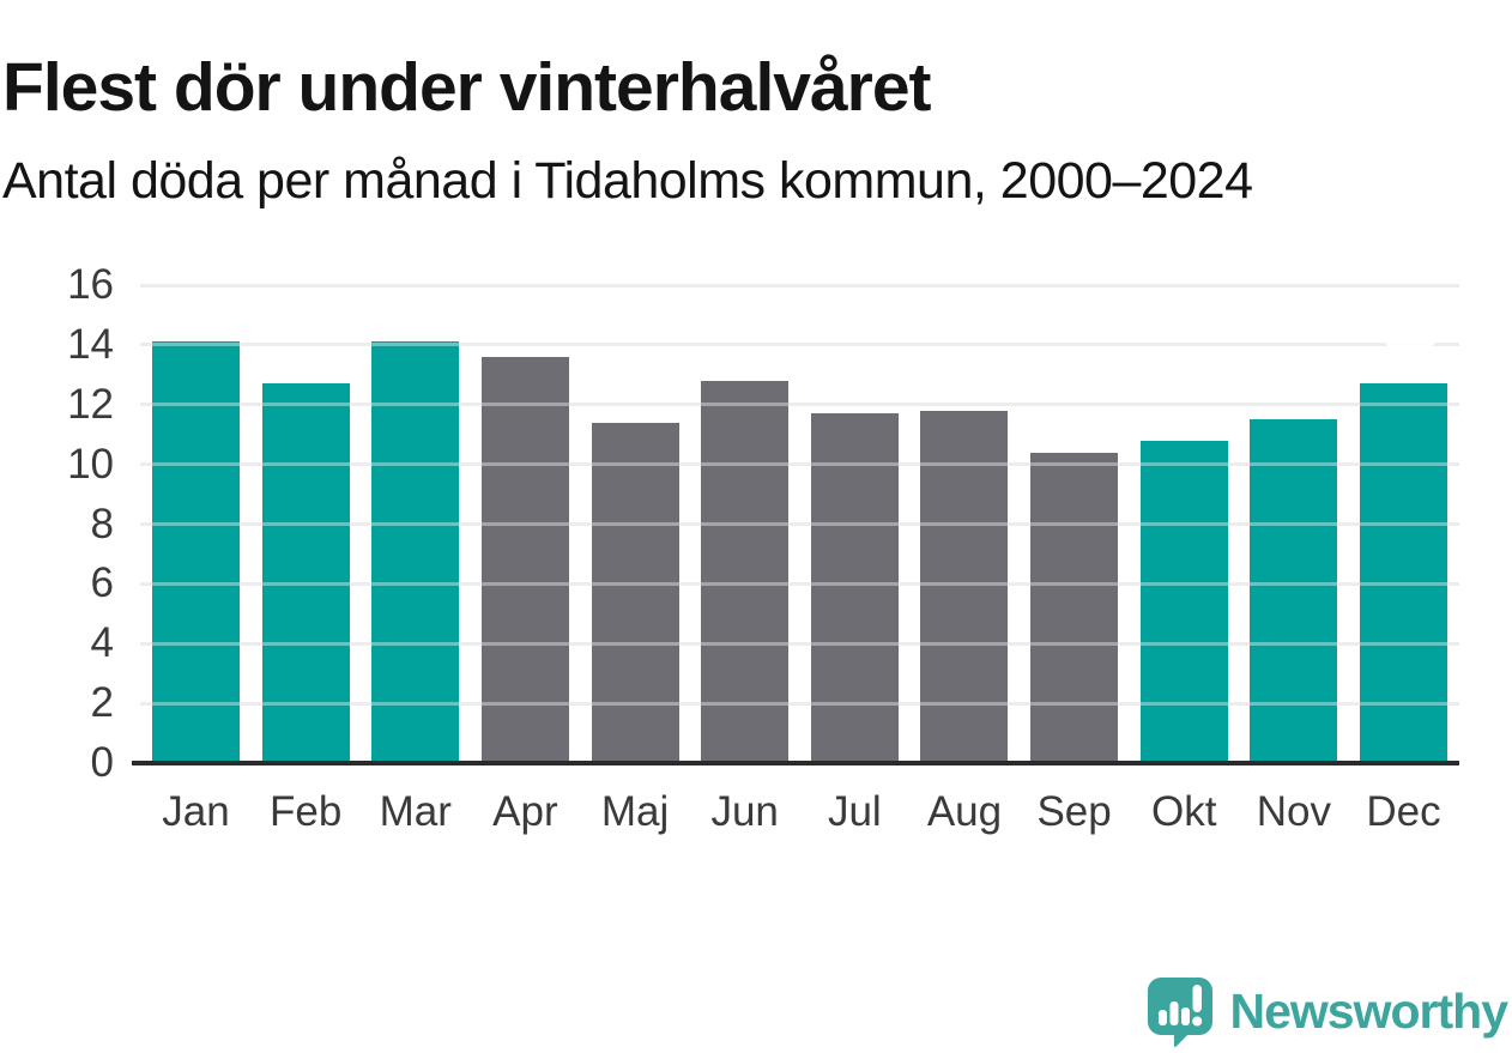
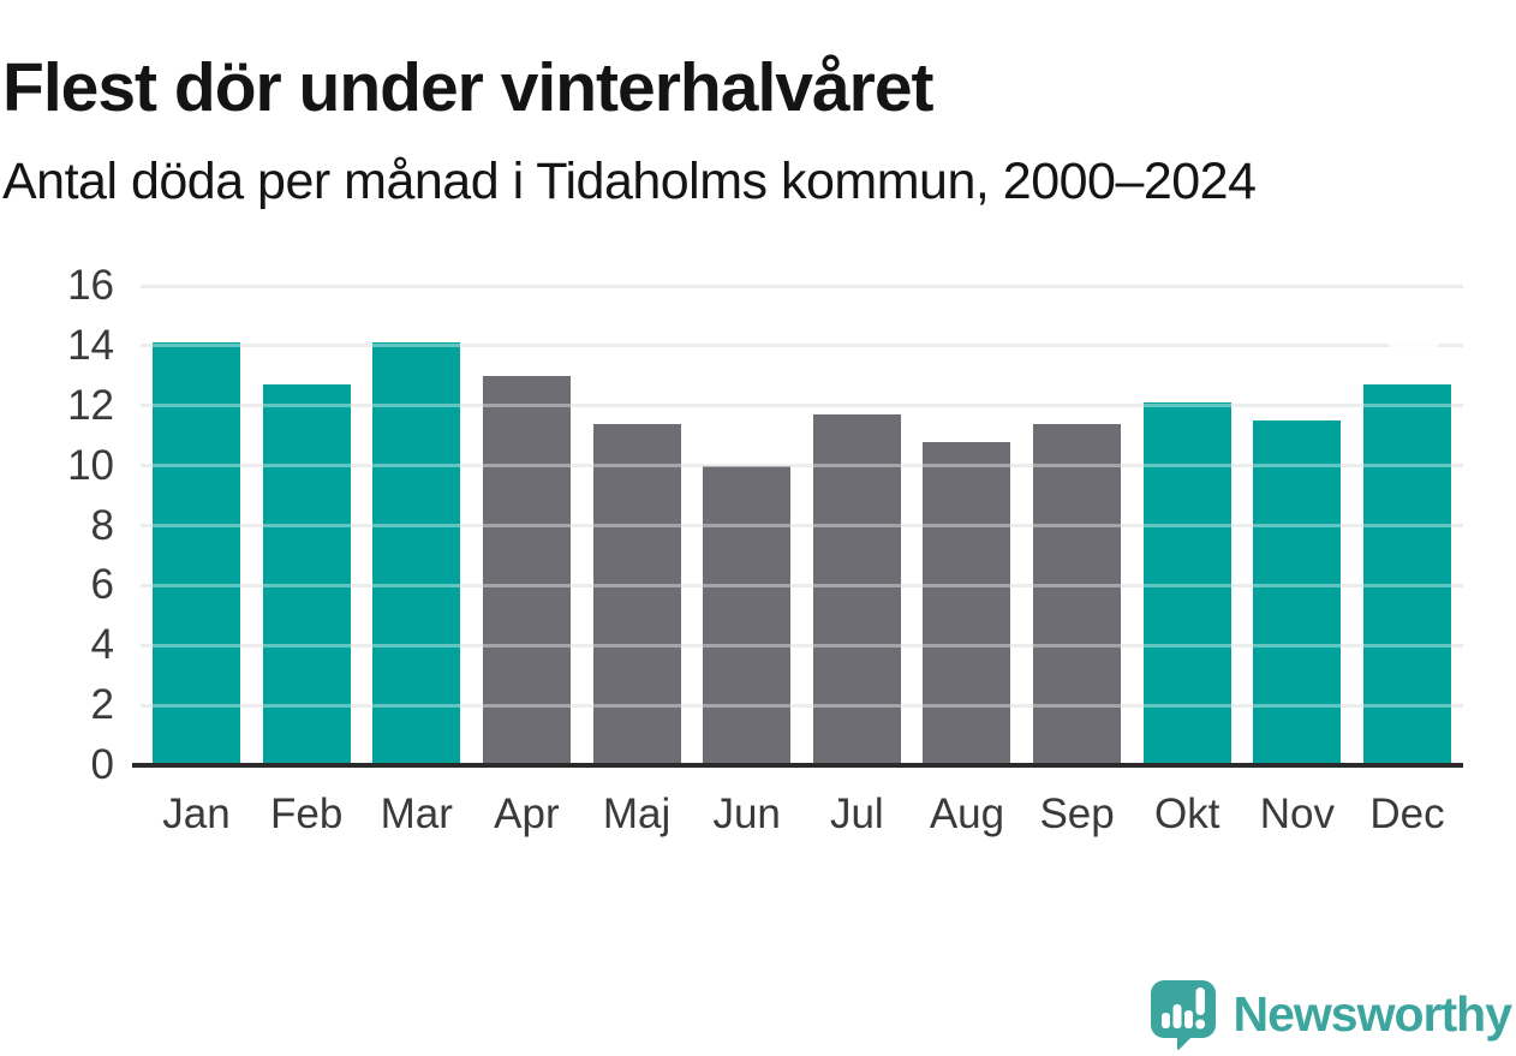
Apr: 13.6 -> 13.0
Jun: 12.8 -> 10.0
Aug: 11.8 -> 10.8
Sep: 10.4 -> 11.4
Okt: 10.8 -> 12.1
